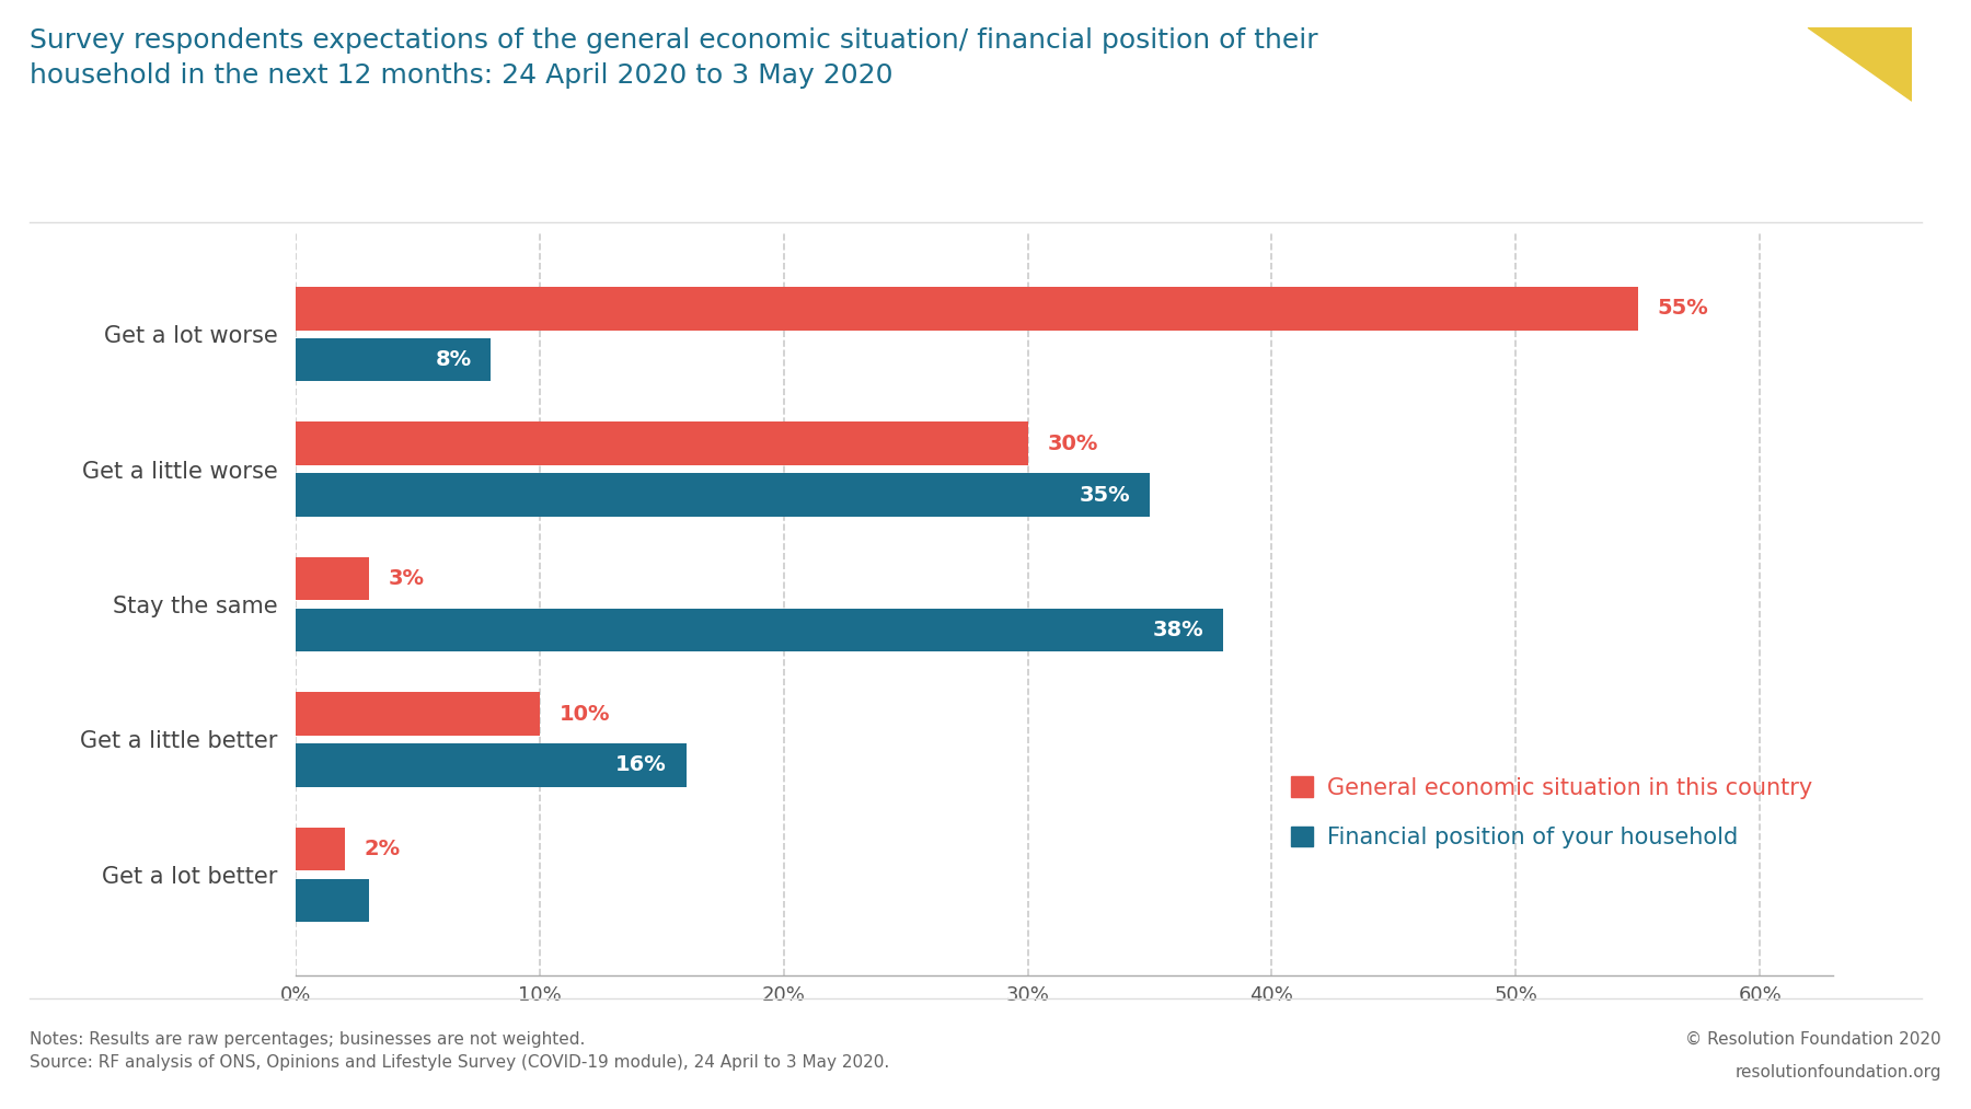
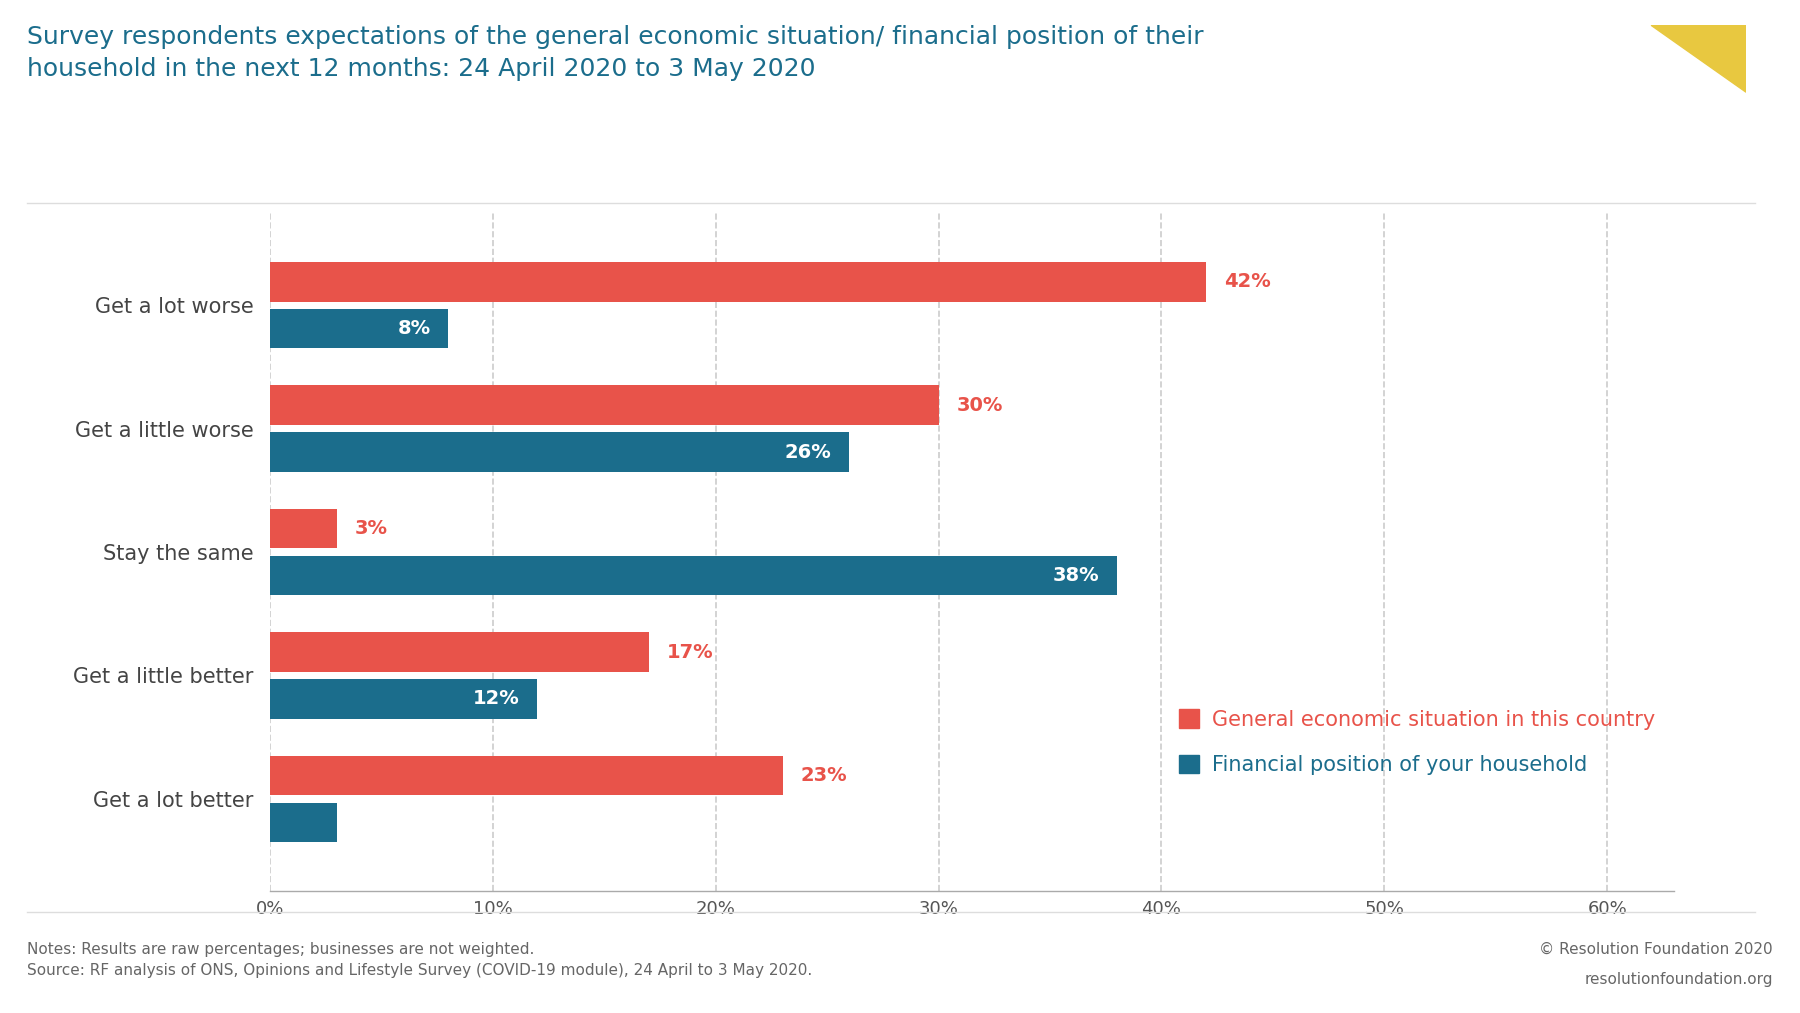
General economic situation in this country/Get a lot worse: 55% -> 42%
Financial position of your household/Get a little worse: 35% -> 26%
General economic situation in this country/Get a little better: 10% -> 17%
Financial position of your household/Get a little better: 16% -> 12%
General economic situation in this country/Get a lot better: 2% -> 23%
